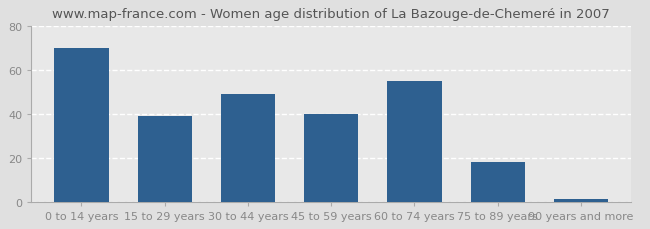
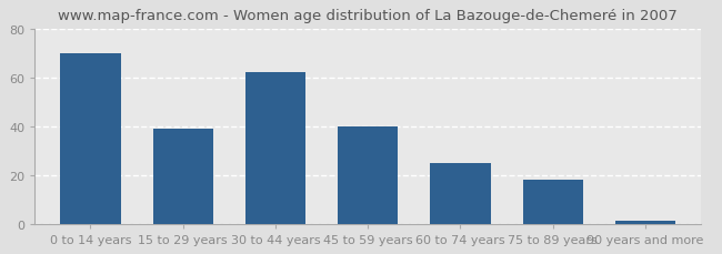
30 to 44 years: 49 -> 62
60 to 74 years: 55 -> 25
